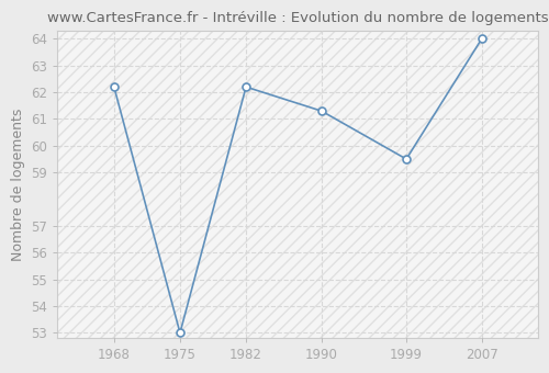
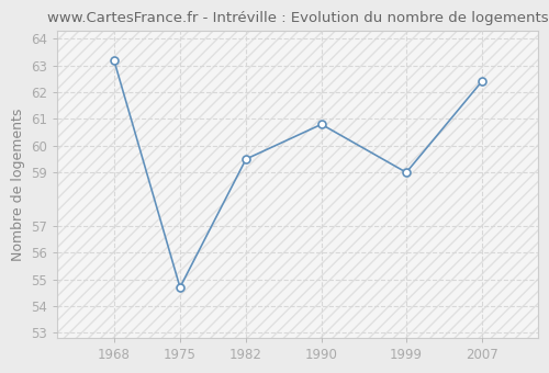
1968: 62.2 -> 63.2
1975: 53.0 -> 54.7
1982: 62.2 -> 59.5
1990: 61.3 -> 60.8
1999: 59.5 -> 59.0
2007: 64.0 -> 62.4
